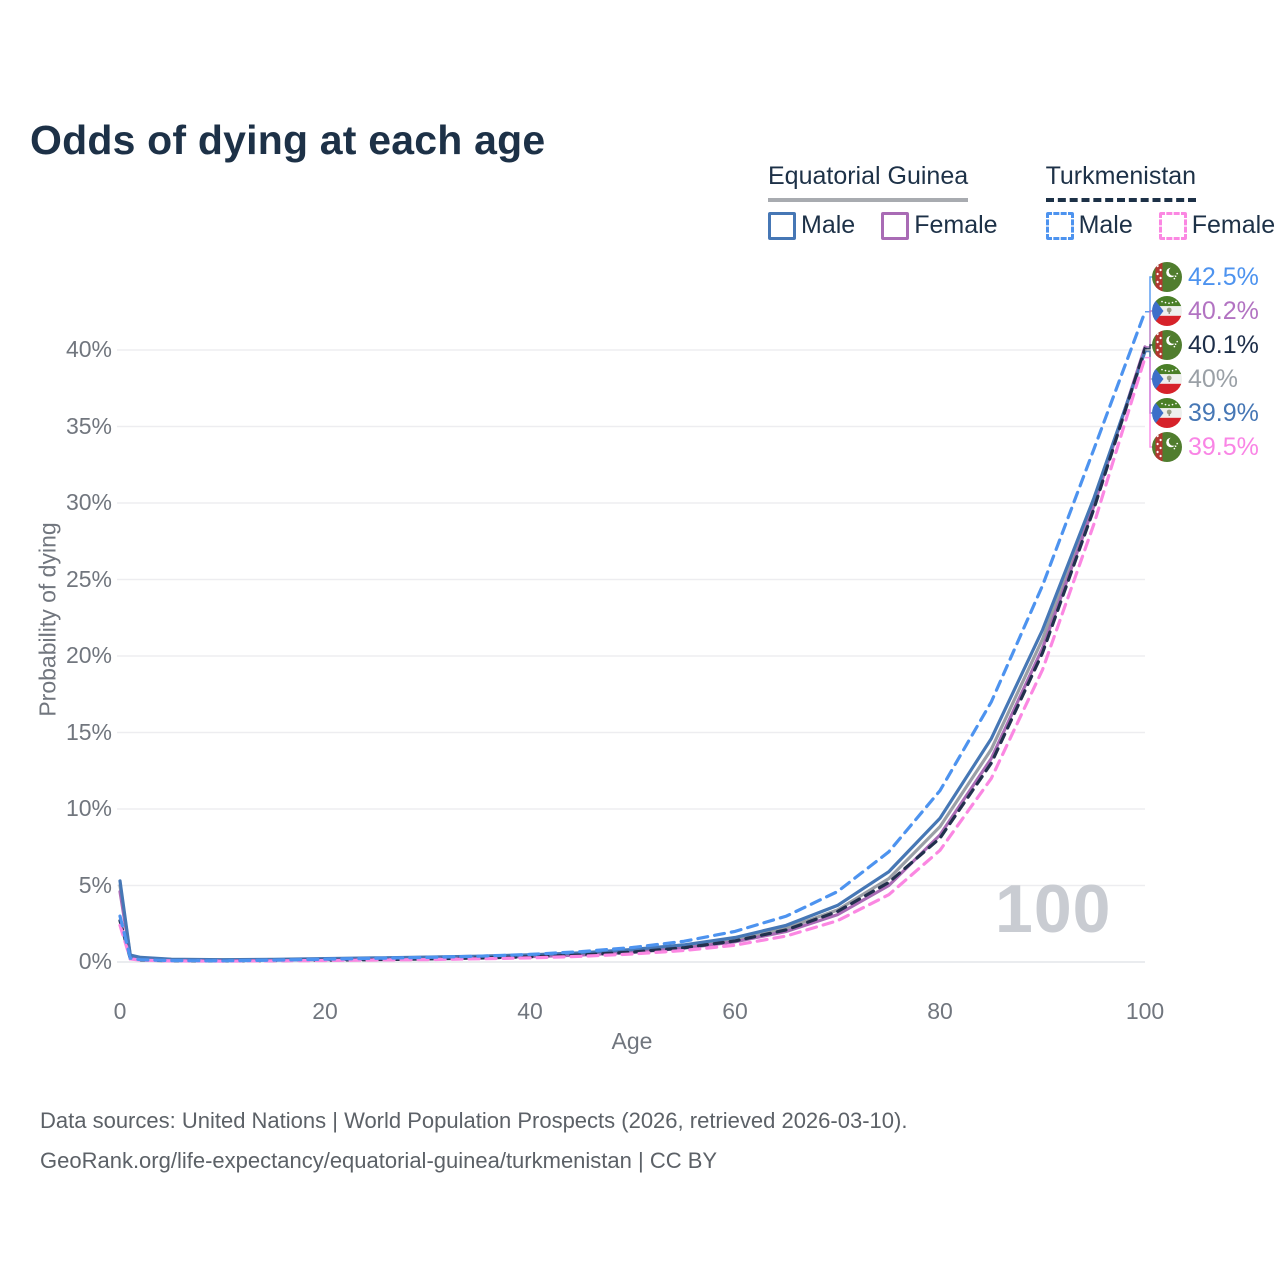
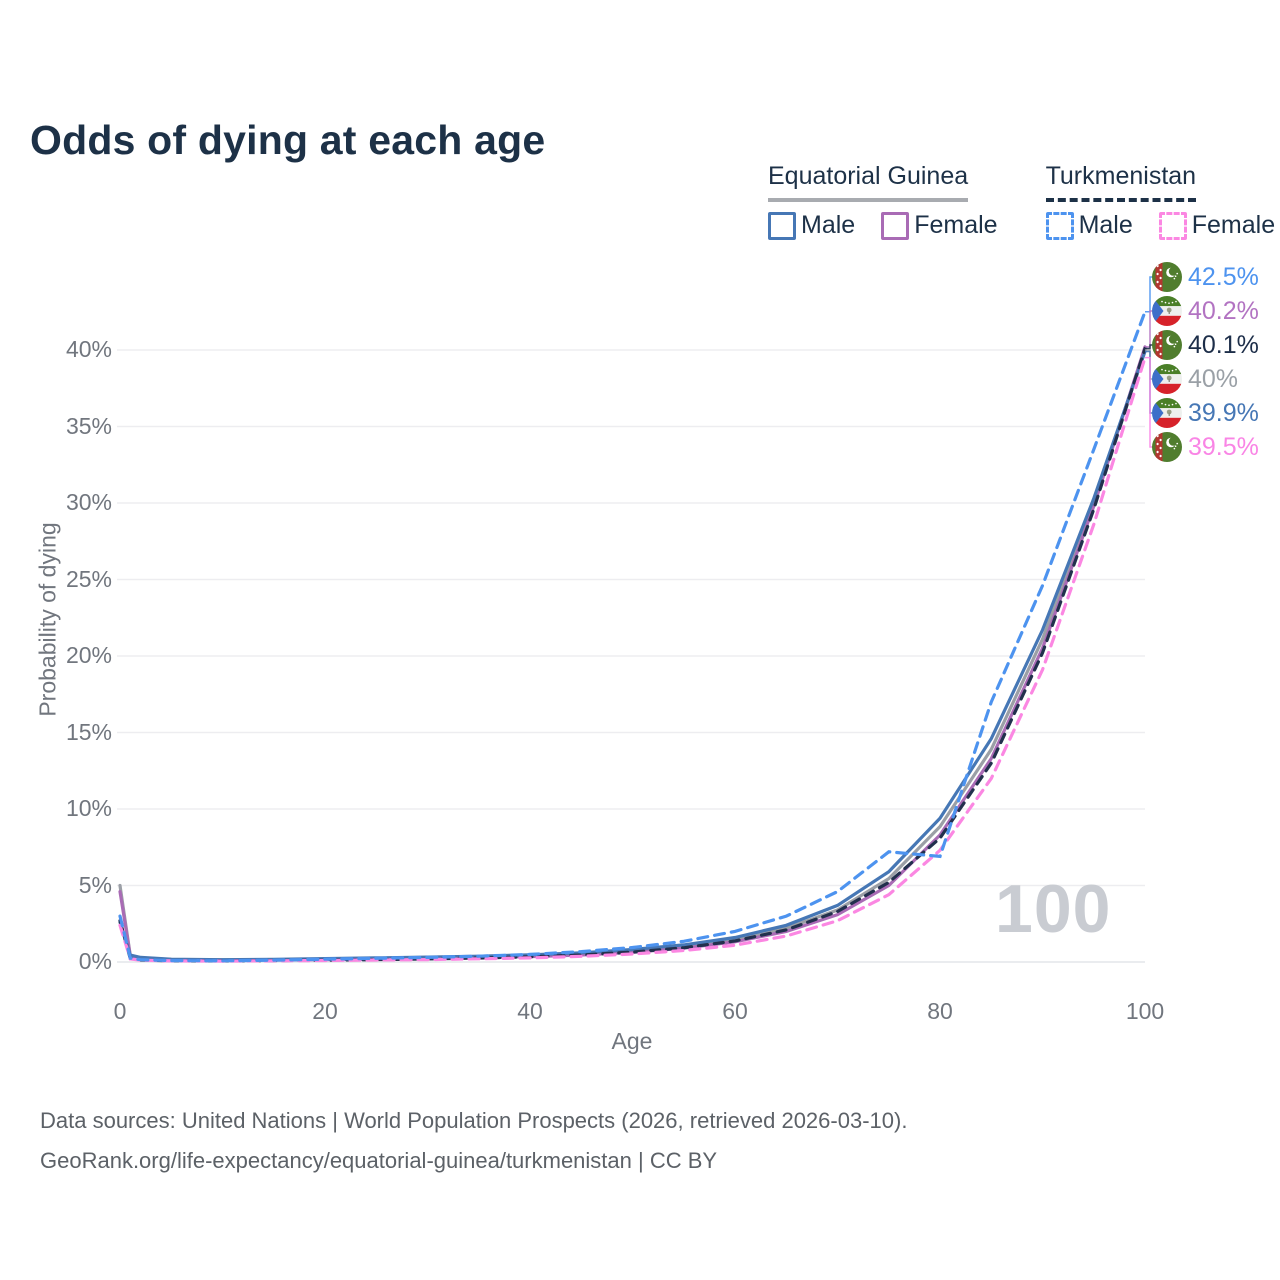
Equatorial Guinea Male/0: 5.3% -> 2.6%
Turkmenistan Male/80: 11.2% -> 6.9%
